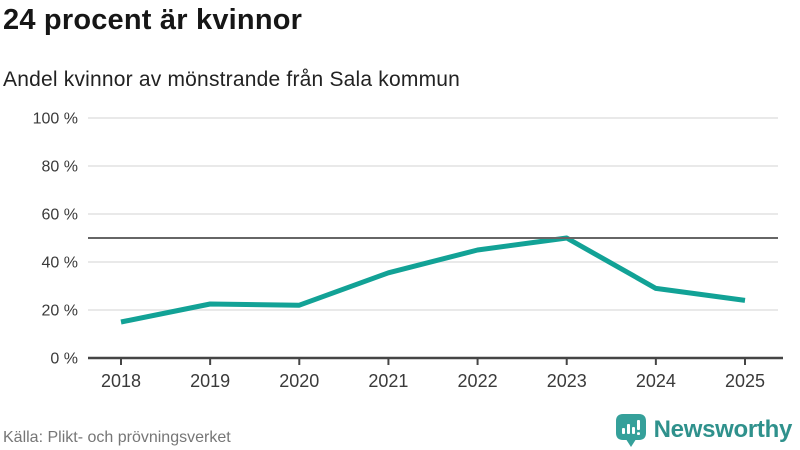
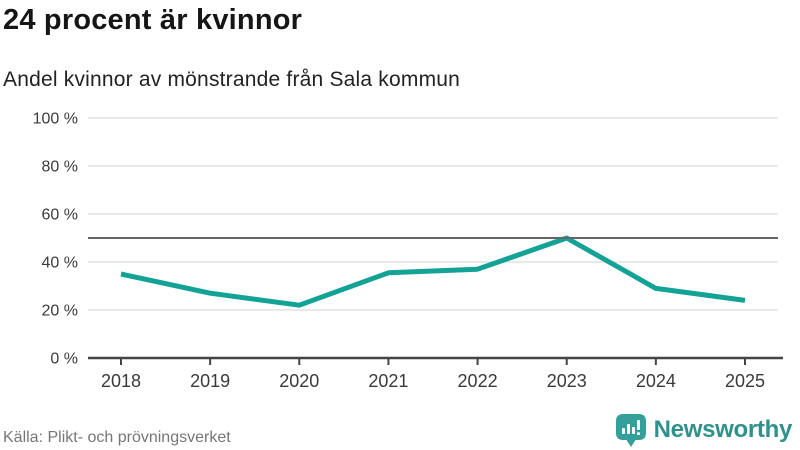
2018: 15% -> 35%
2019: 22% -> 27%
2022: 45% -> 37%
